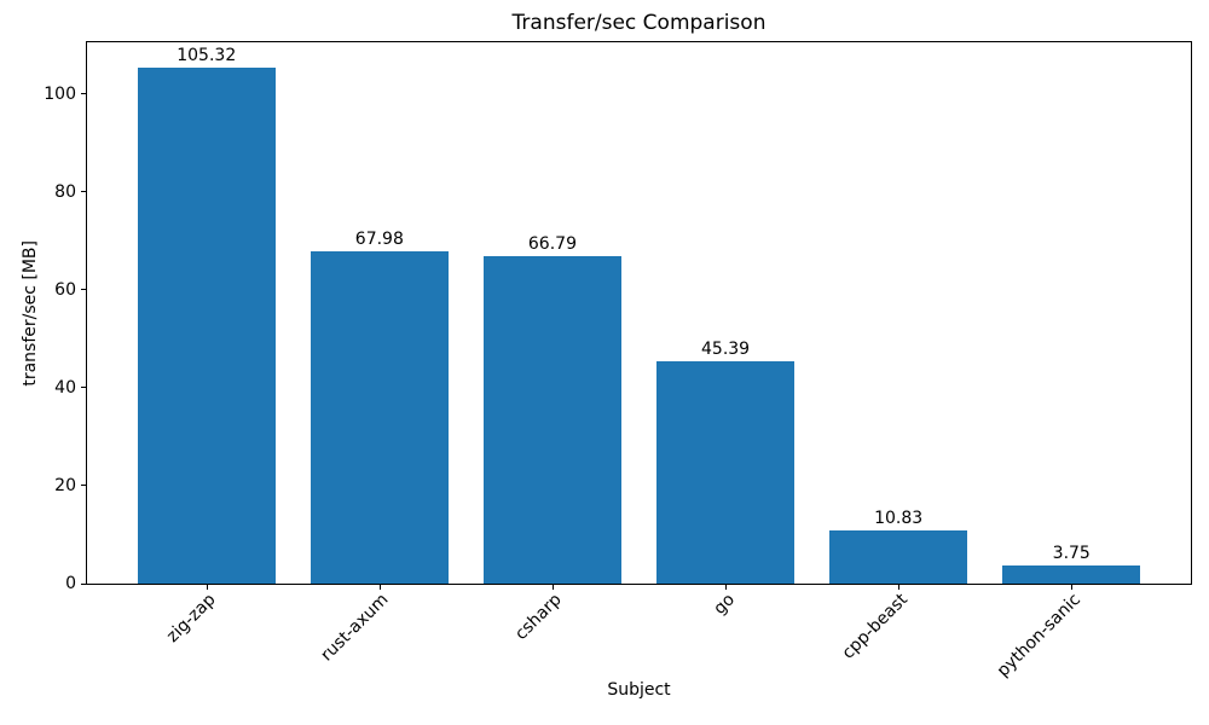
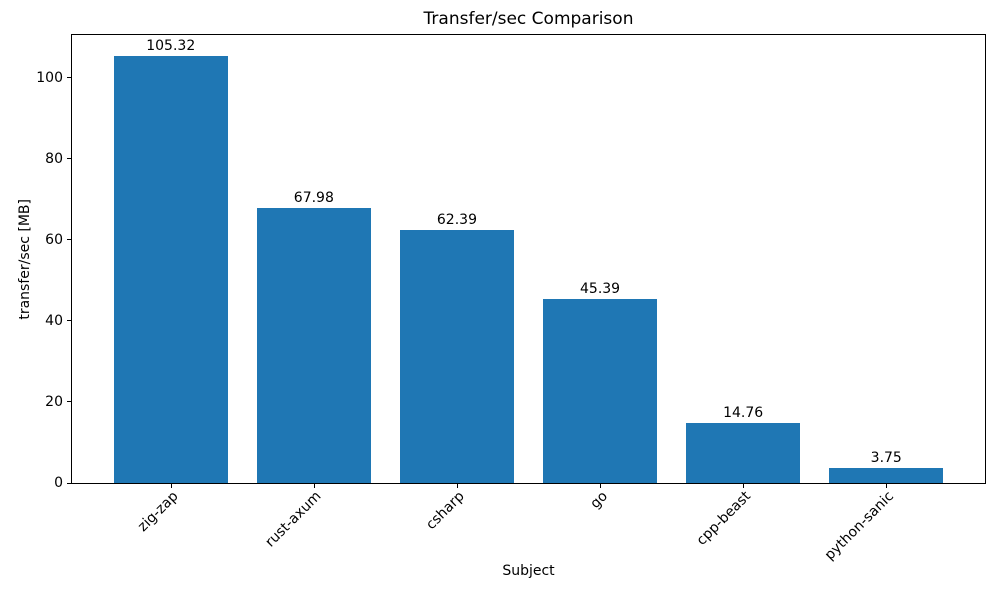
csharp: 66.79 -> 62.39
cpp-beast: 10.83 -> 14.76
